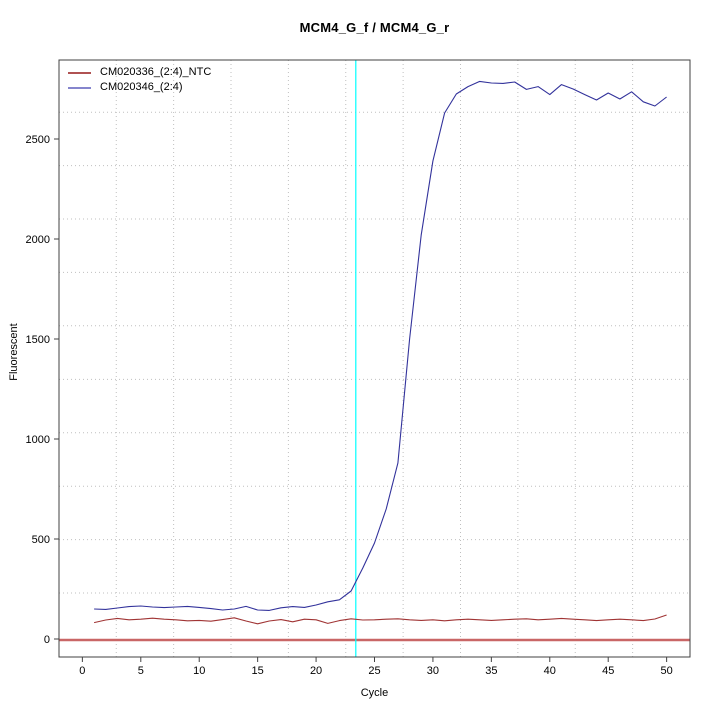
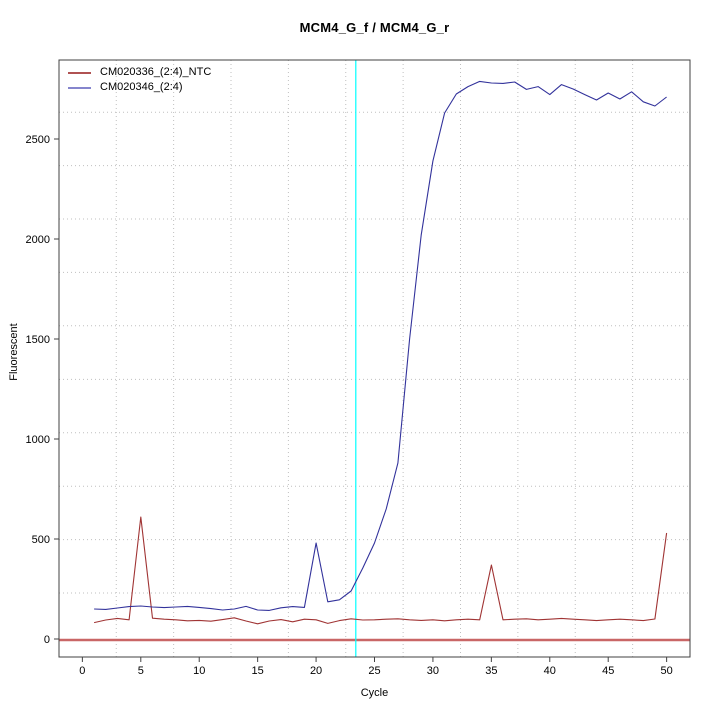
CM020336_(2:4)_NTC/5: 100 -> 610
CM020346_(2:4)/20: 170 -> 480
CM020336_(2:4)_NTC/35: 90 -> 370
CM020336_(2:4)_NTC/50: 120 -> 530
